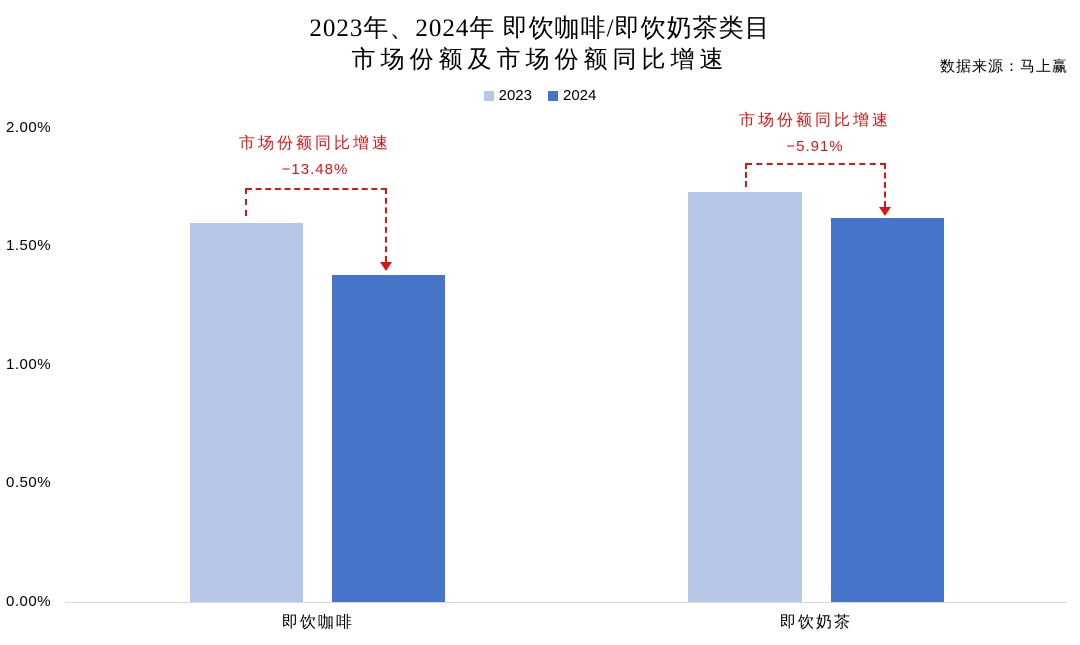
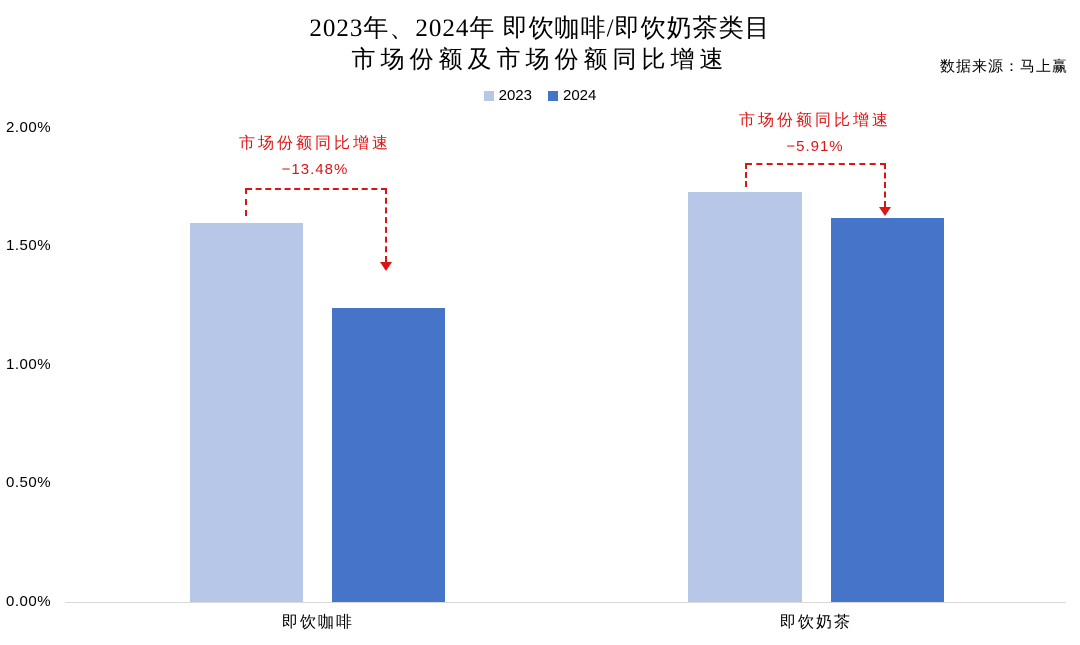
2024/即饮咖啡: 1.38% -> 1.24%
